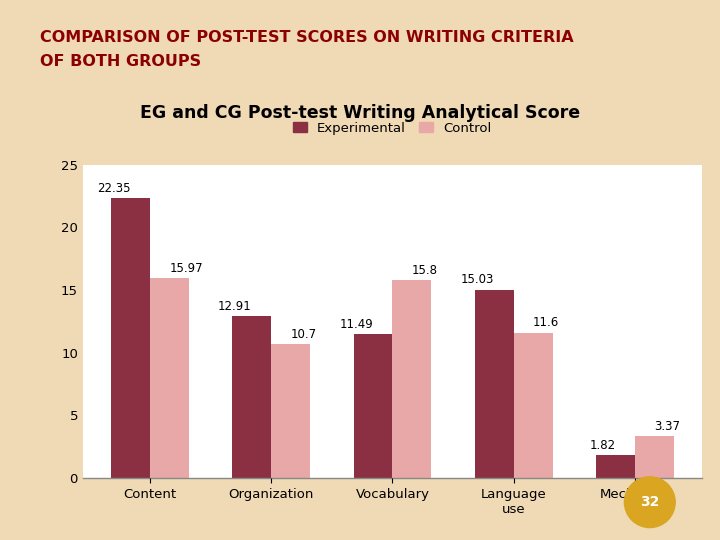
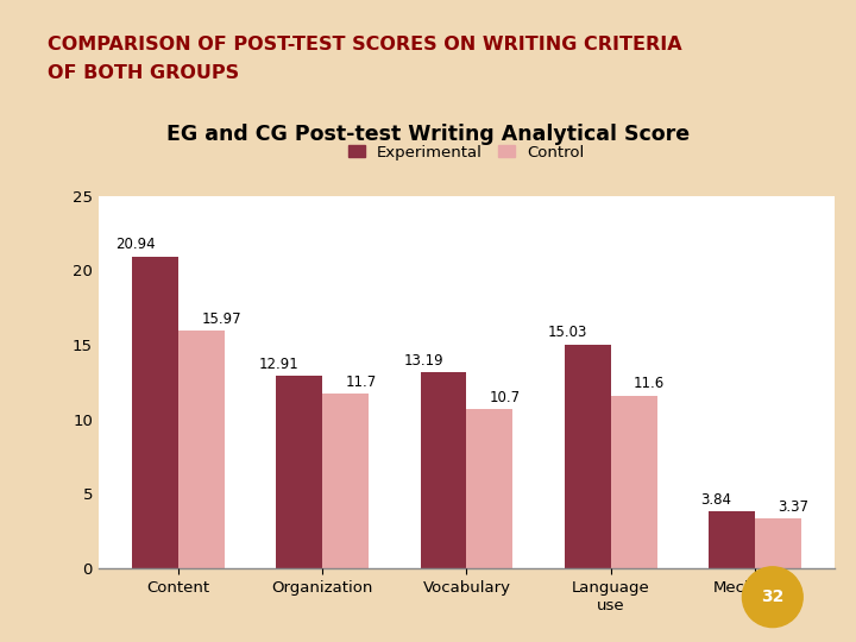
Experimental/Content: 22.35 -> 20.94
Control/Organization: 10.7 -> 11.7
Experimental/Vocabulary: 11.49 -> 13.19
Control/Vocabulary: 15.8 -> 10.7
Experimental/Mechanics: 1.82 -> 3.84
